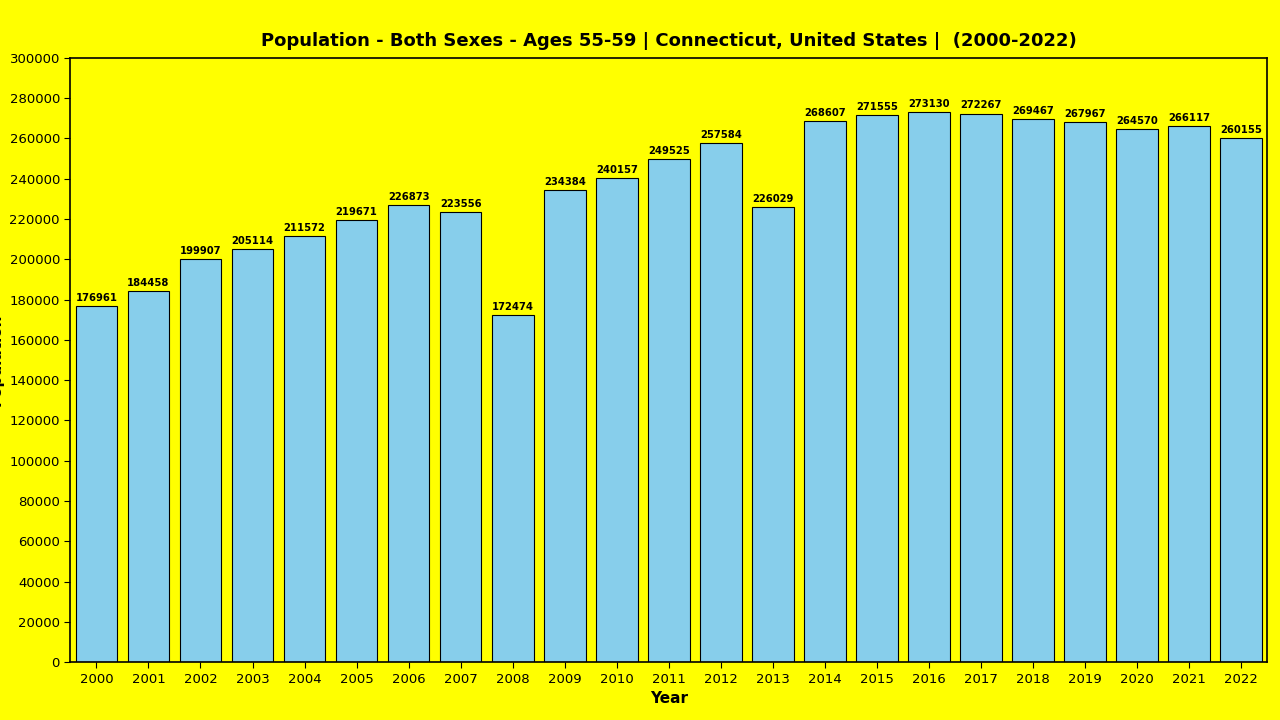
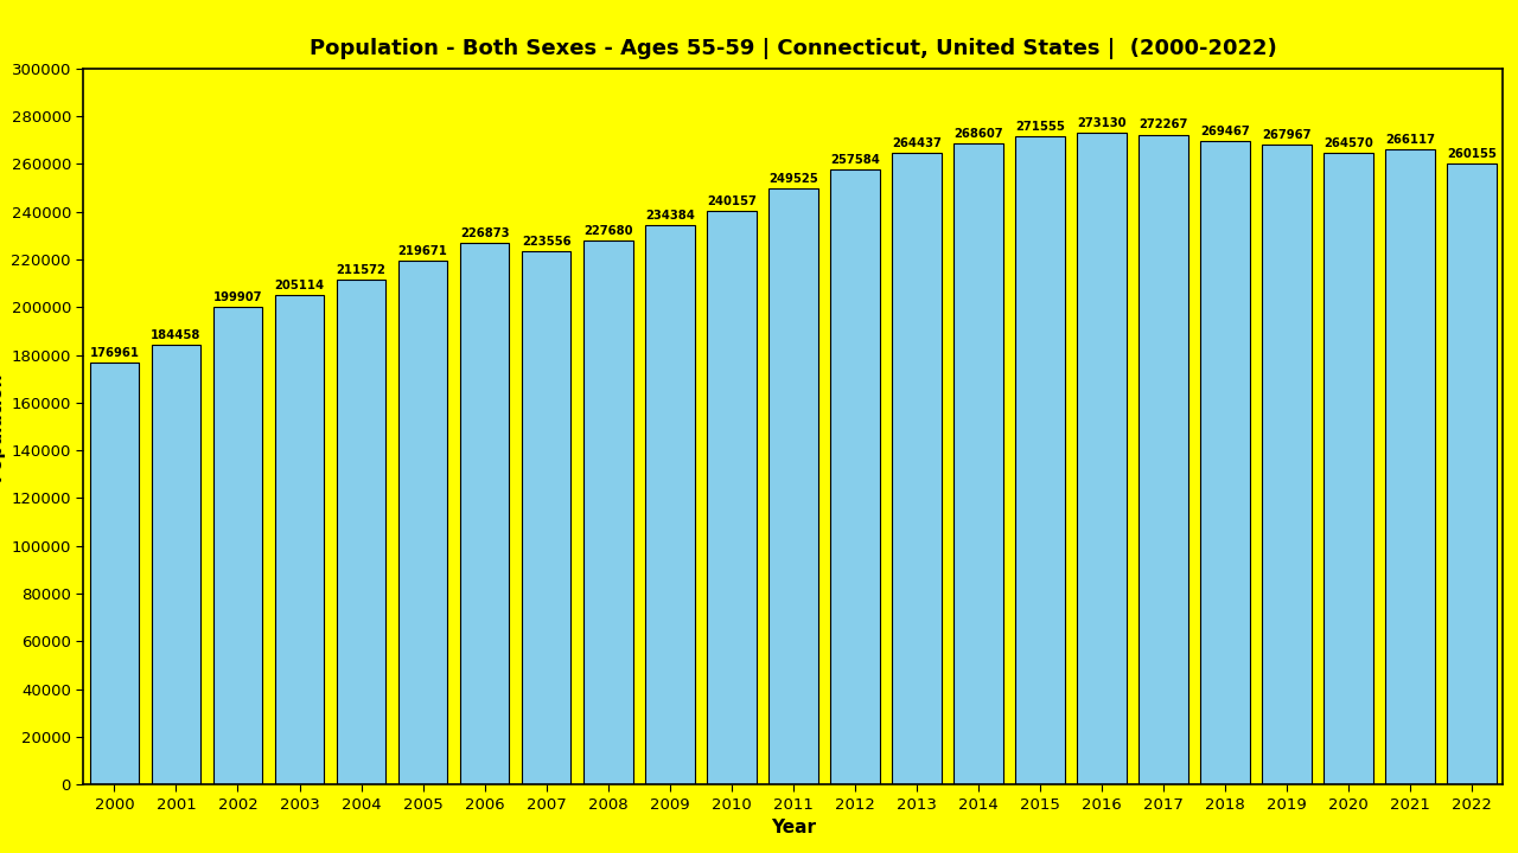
2008: 172474 -> 227680
2013: 226029 -> 264437
